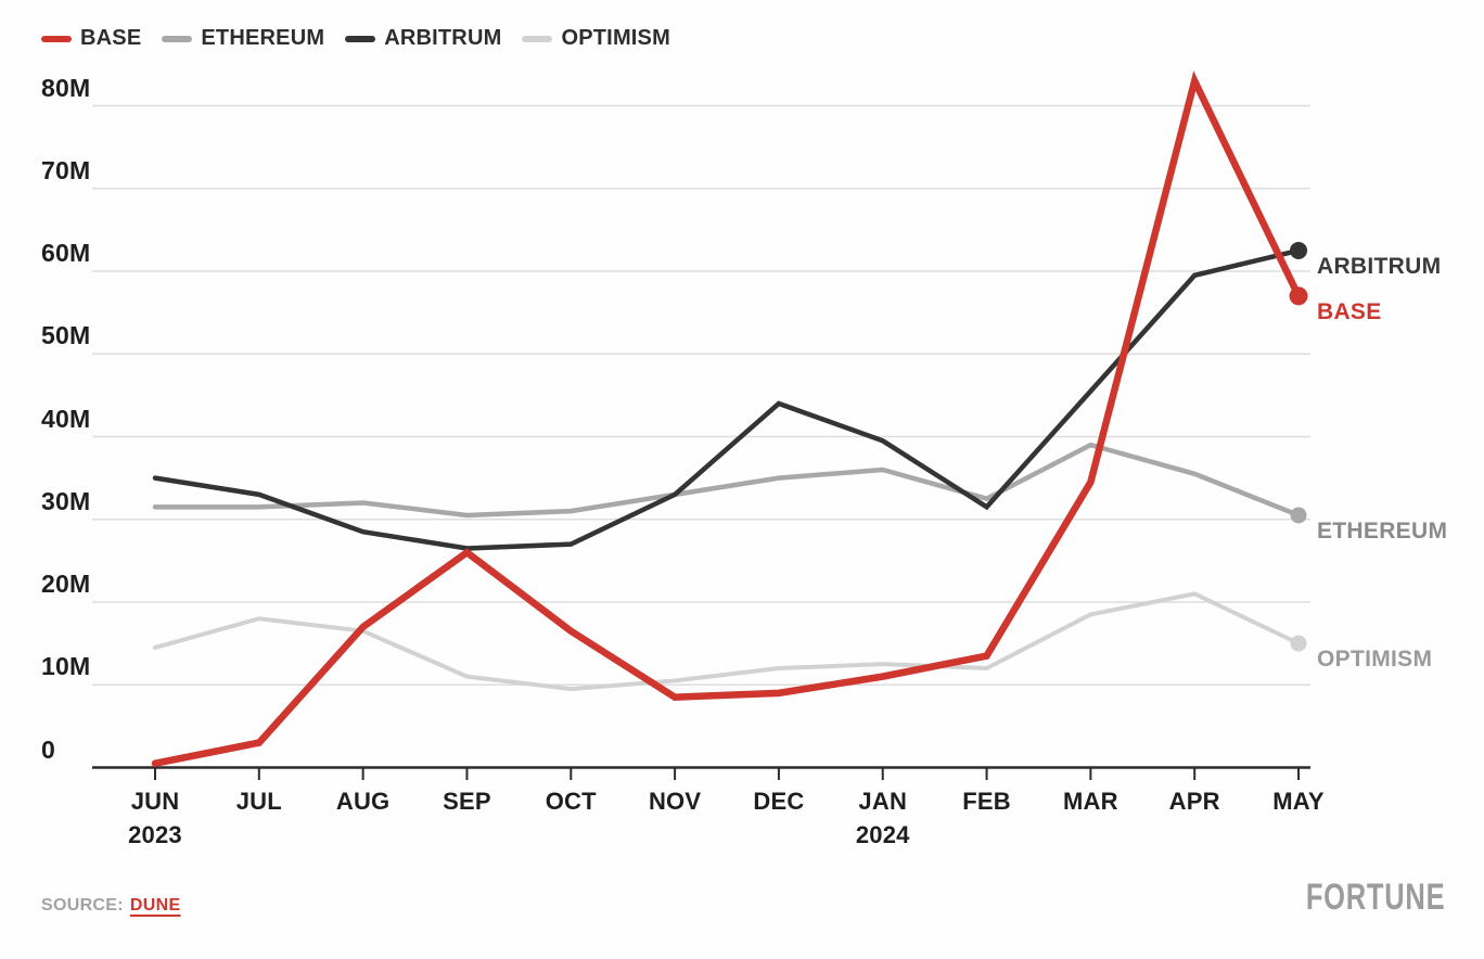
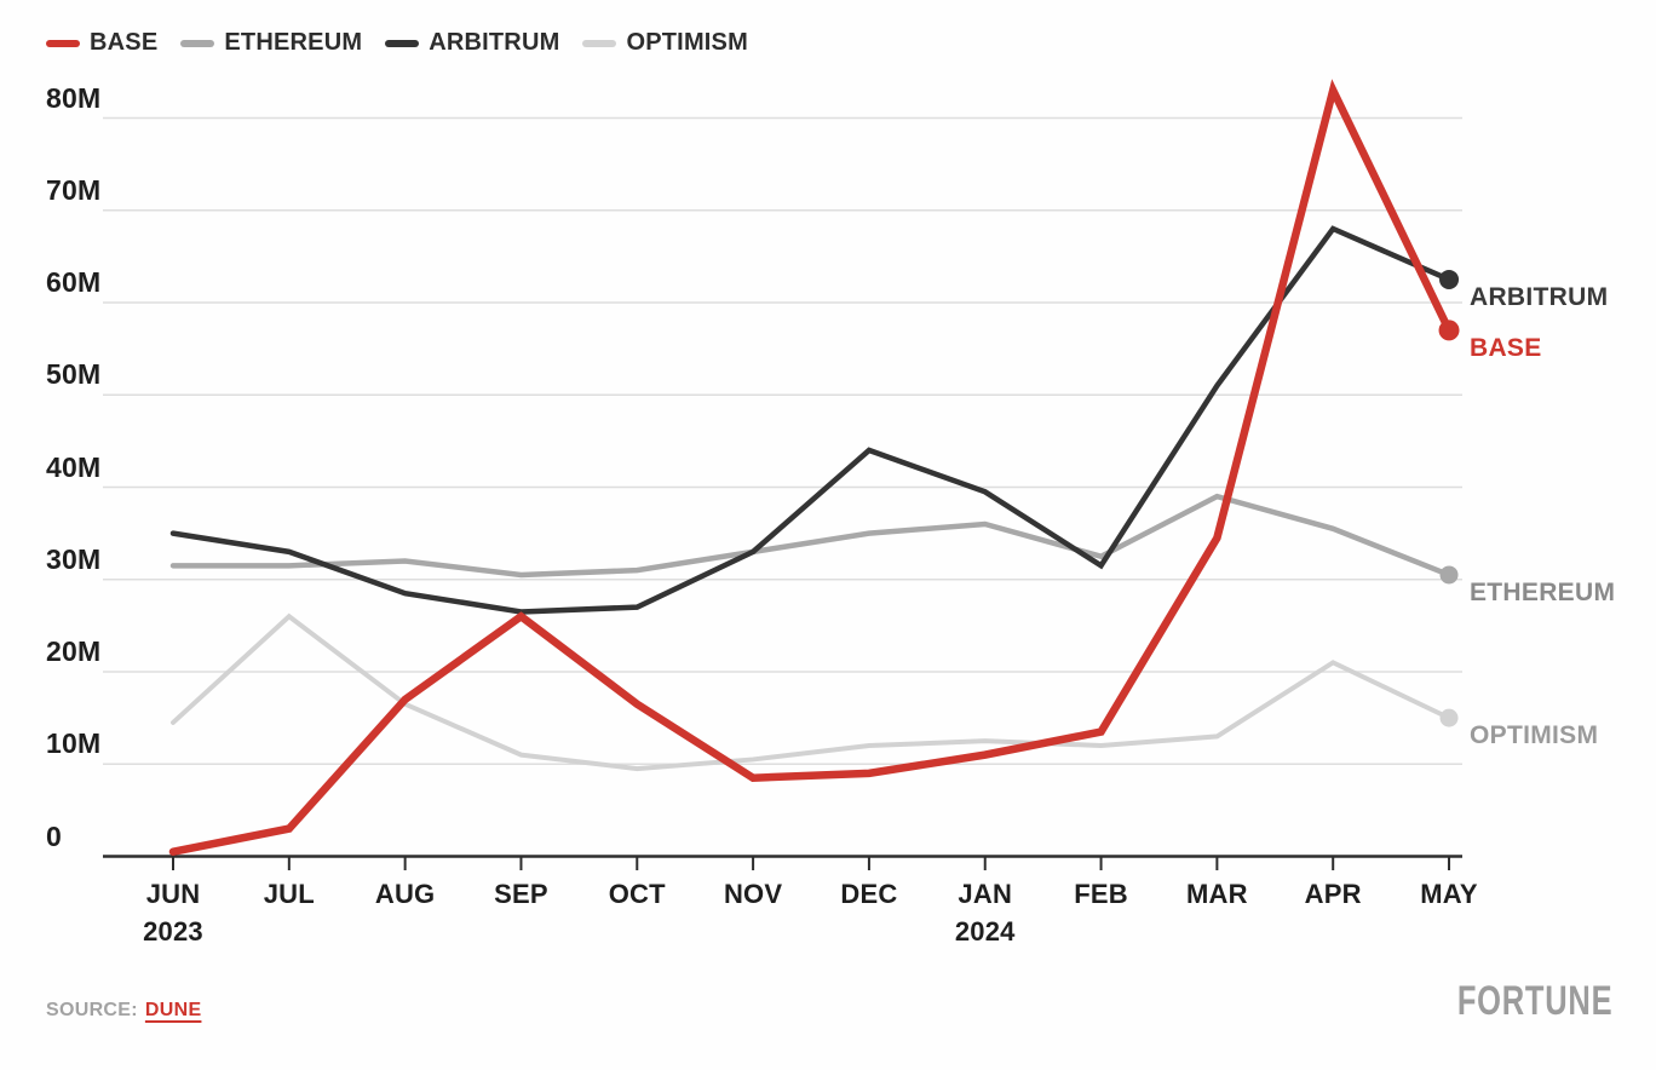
OPTIMISM/JUL: 18M -> 26M
OPTIMISM/MAR: 18M -> 13M
ARBITRUM/MAR: 46M -> 51M
ARBITRUM/APR: 60M -> 68M
